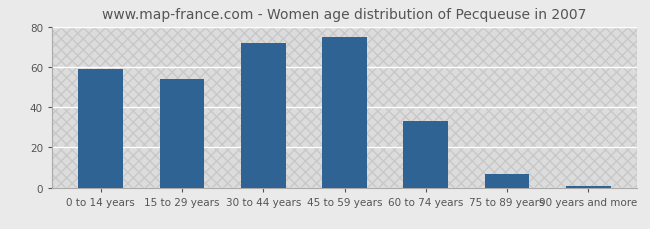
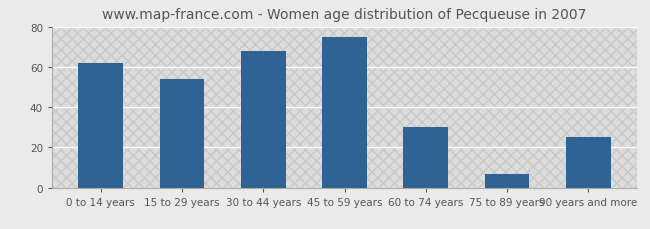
0 to 14 years: 59 -> 62
30 to 44 years: 72 -> 68
60 to 74 years: 33 -> 30
90 years and more: 1 -> 25
